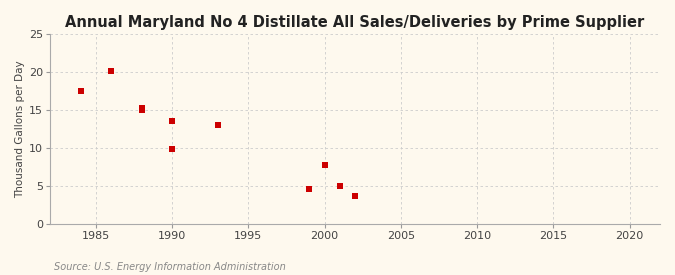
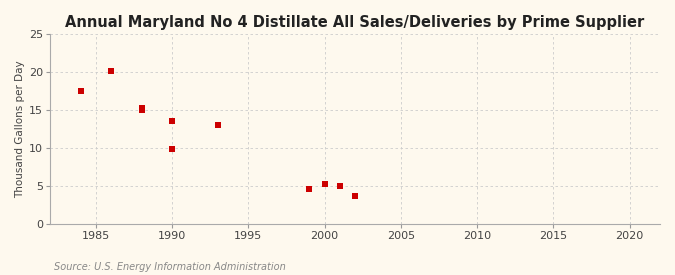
2000: 7.8 -> 5.2
